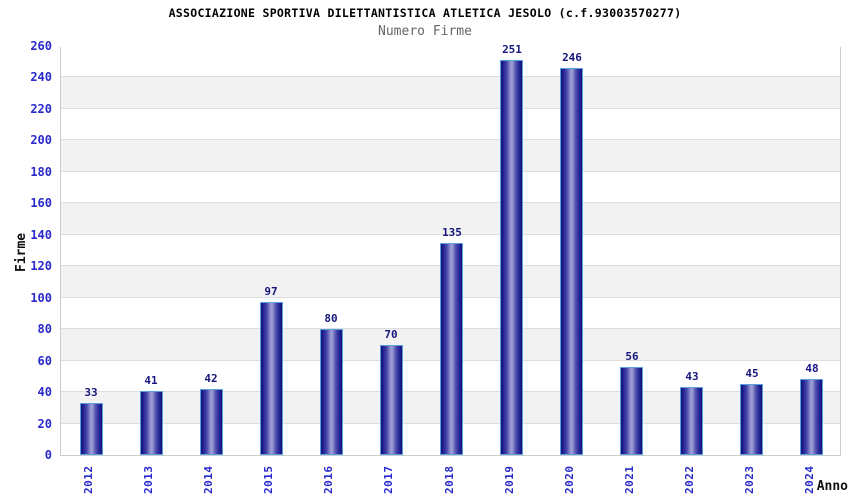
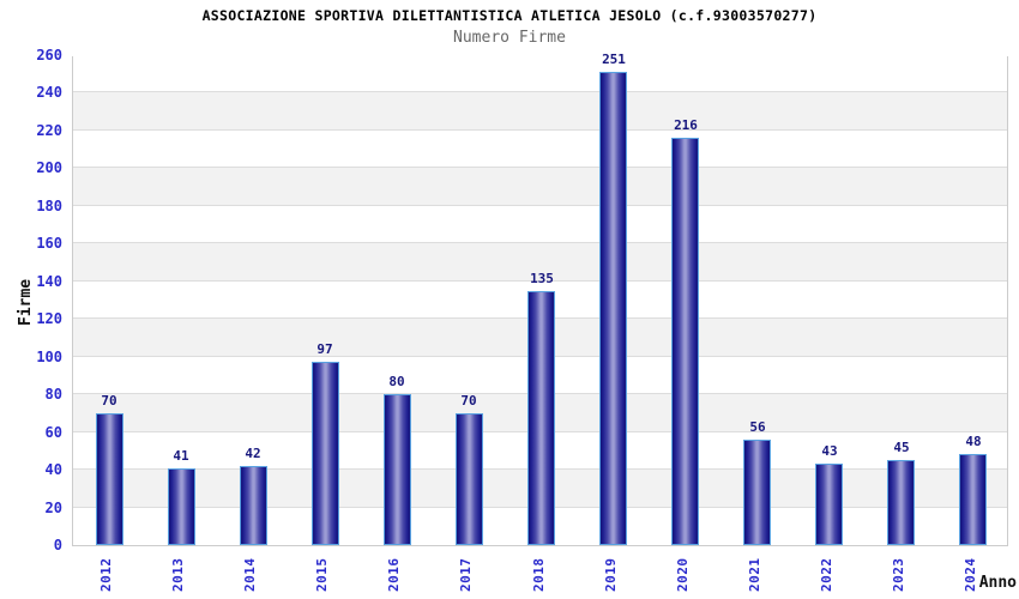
2012: 33 -> 70
2020: 246 -> 216
